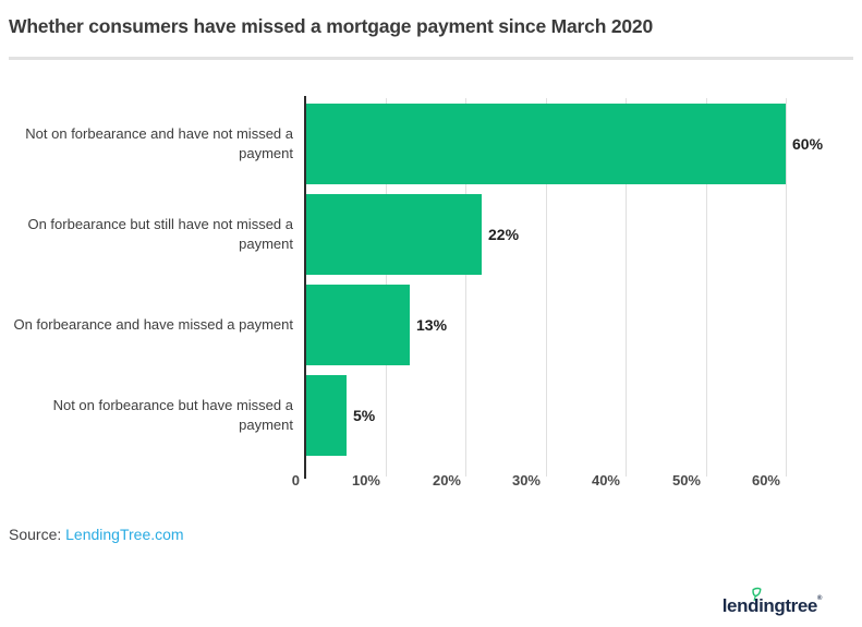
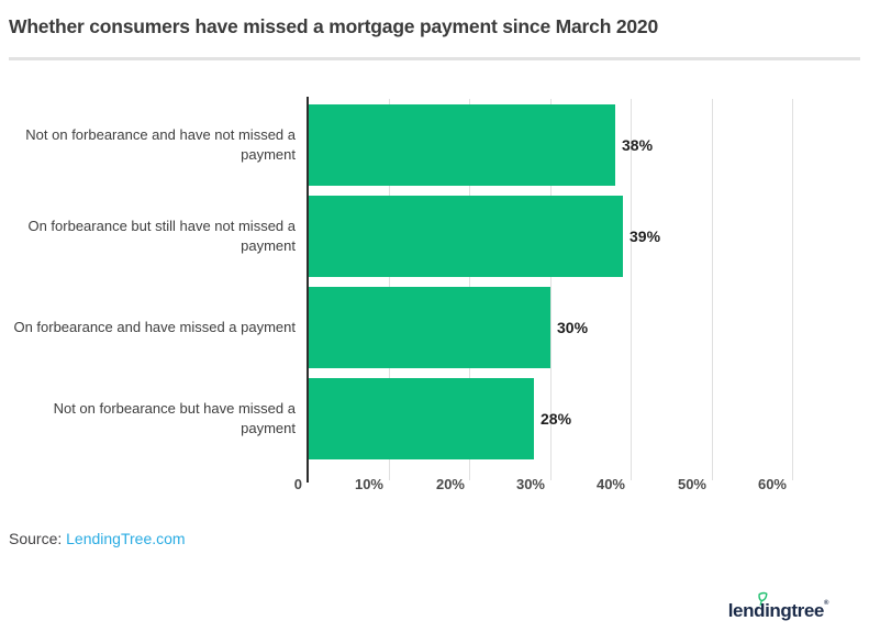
Not on forbearance and have not missed a payment: 60% -> 38%
On forbearance but still have not missed a payment: 22% -> 39%
On forbearance and have missed a payment: 13% -> 30%
Not on forbearance but have missed a payment: 5% -> 28%
